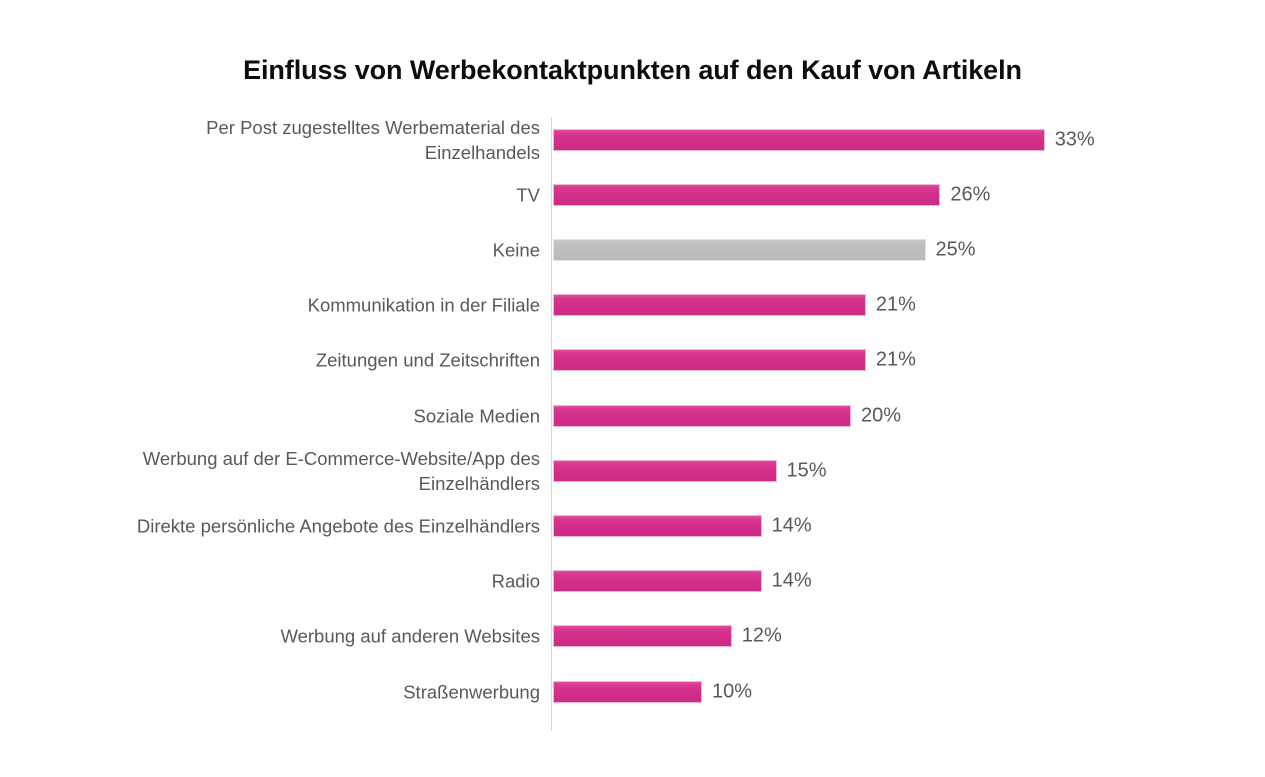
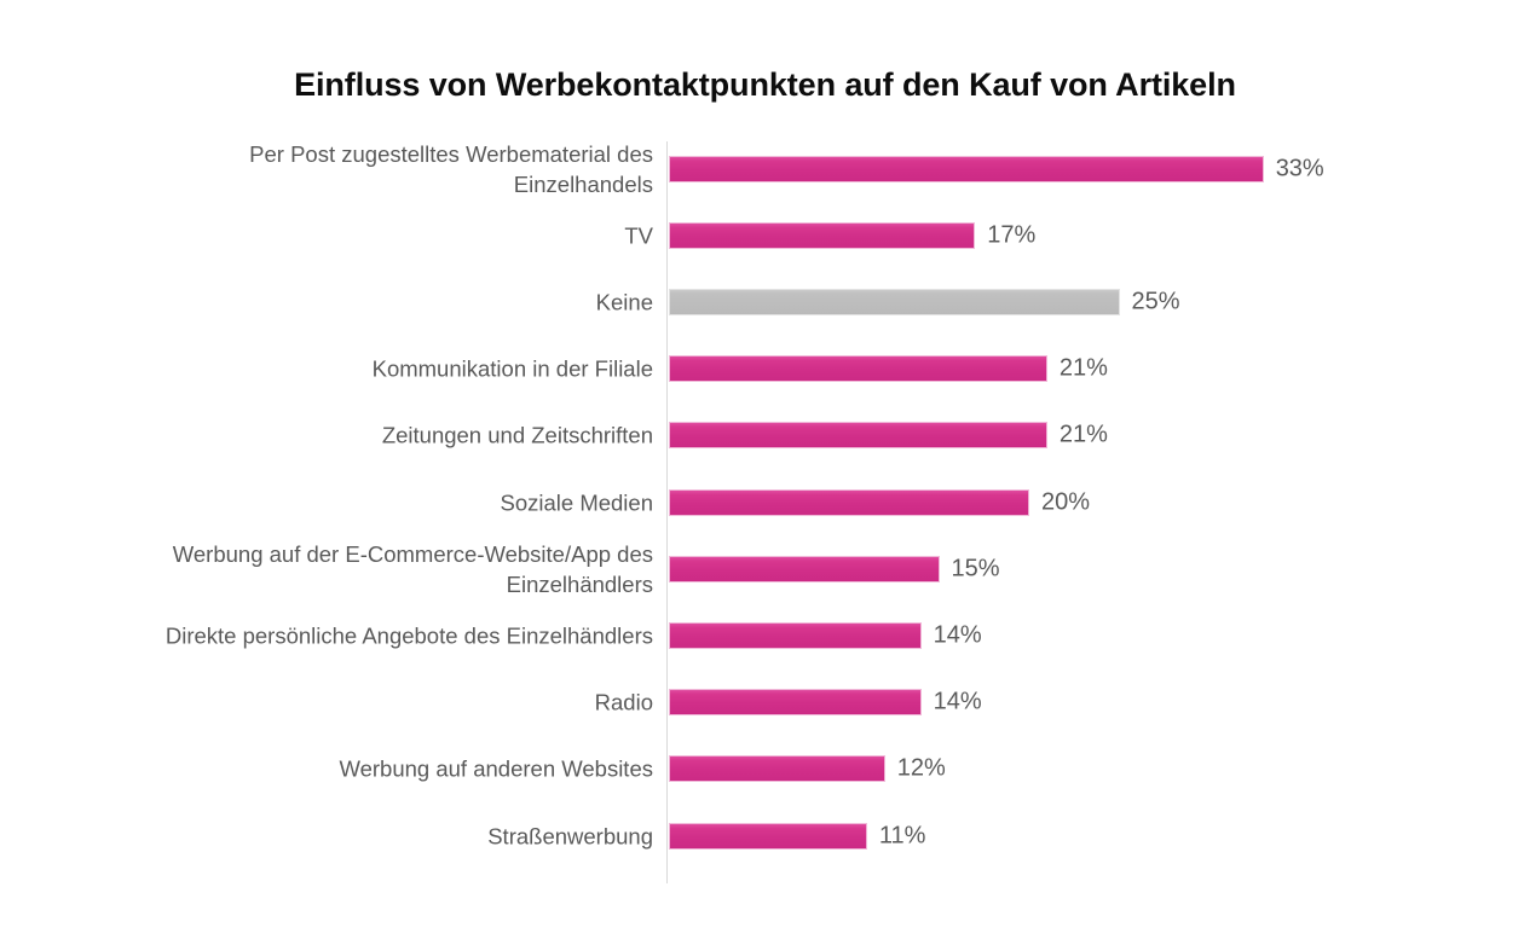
TV: 26% -> 17%
Straßenwerbung: 10% -> 11%
